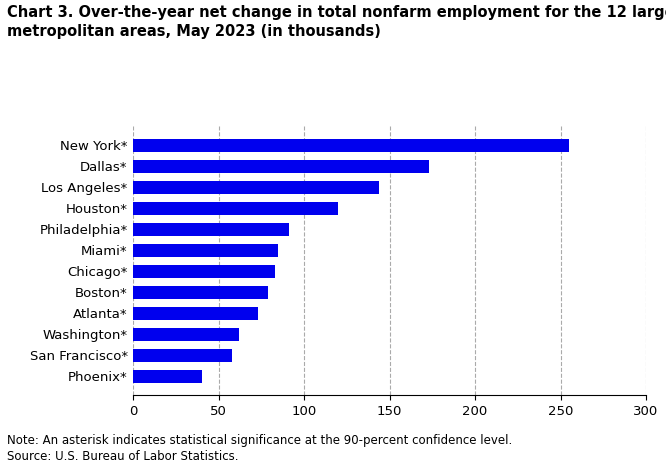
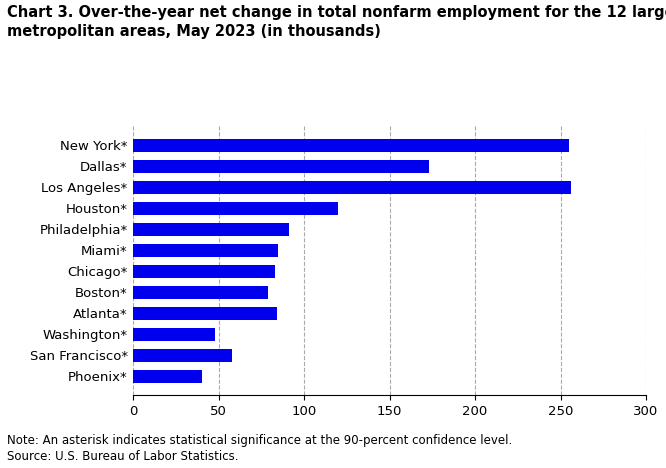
Los Angeles*: 144 -> 256
Atlanta*: 73 -> 84
Washington*: 62 -> 48
